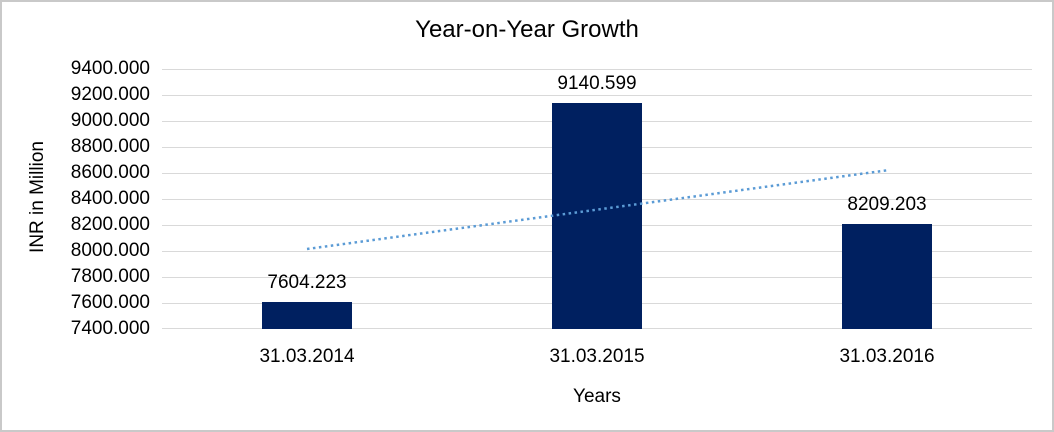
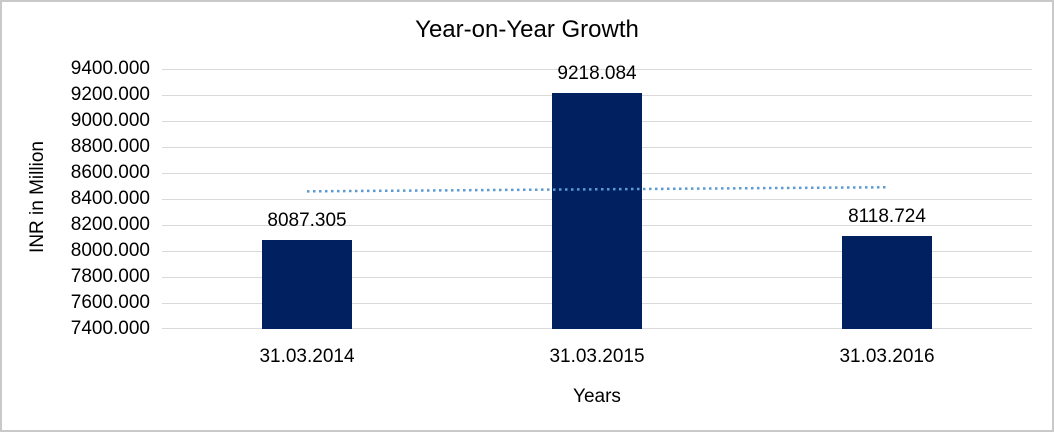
31.03.2014: 7604.223 -> 8087.305
31.03.2015: 9140.599 -> 9218.084
31.03.2016: 8209.203 -> 8118.724
